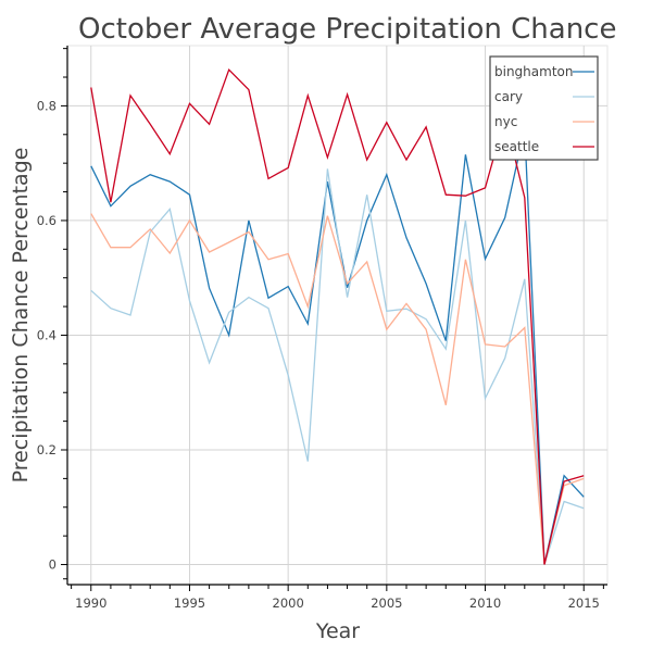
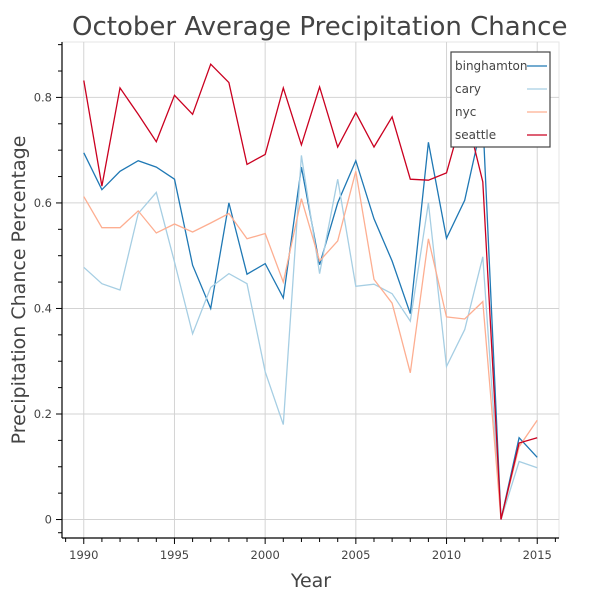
cary/1995: 0.46 -> 0.49
nyc/1995: 0.60 -> 0.56
cary/2000: 0.33 -> 0.28
nyc/2005: 0.41 -> 0.66
nyc/2015: 0.15 -> 0.19
